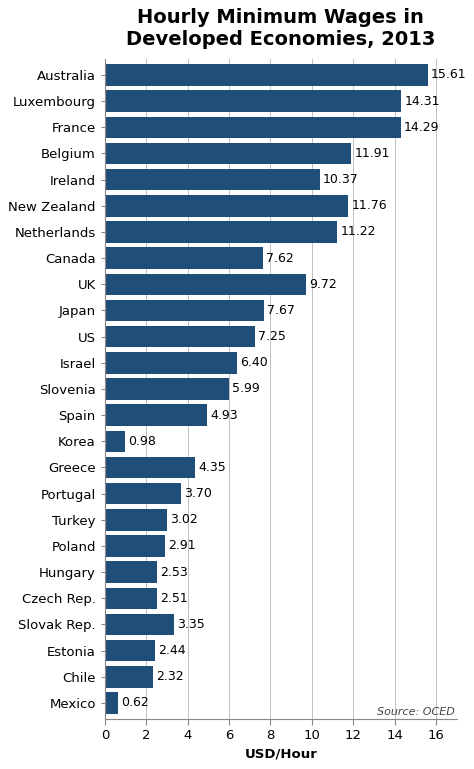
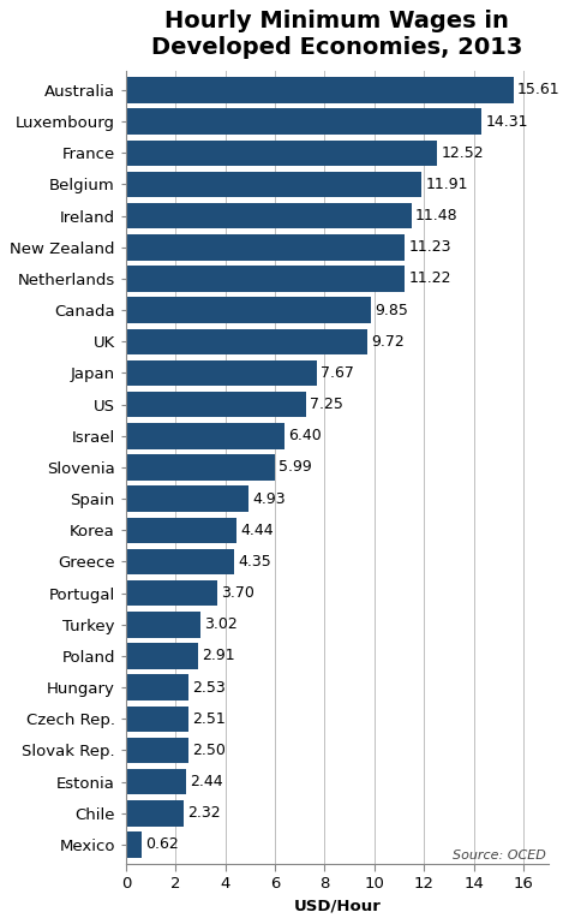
France: 14.29 -> 12.52
Ireland: 10.37 -> 11.48
New Zealand: 11.76 -> 11.23
Canada: 7.62 -> 9.85
Korea: 0.98 -> 4.44
Slovak Rep.: 3.35 -> 2.50
